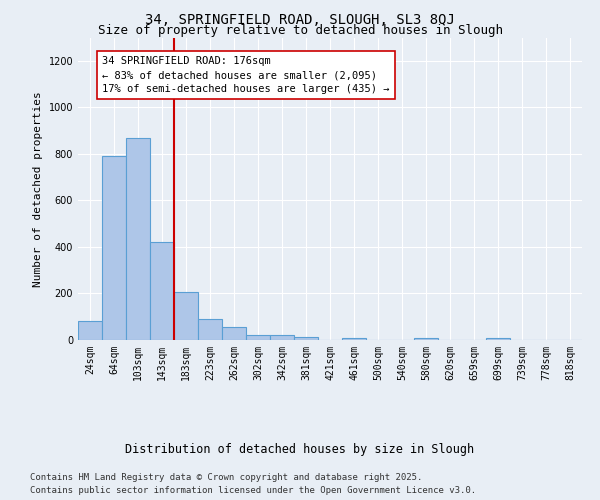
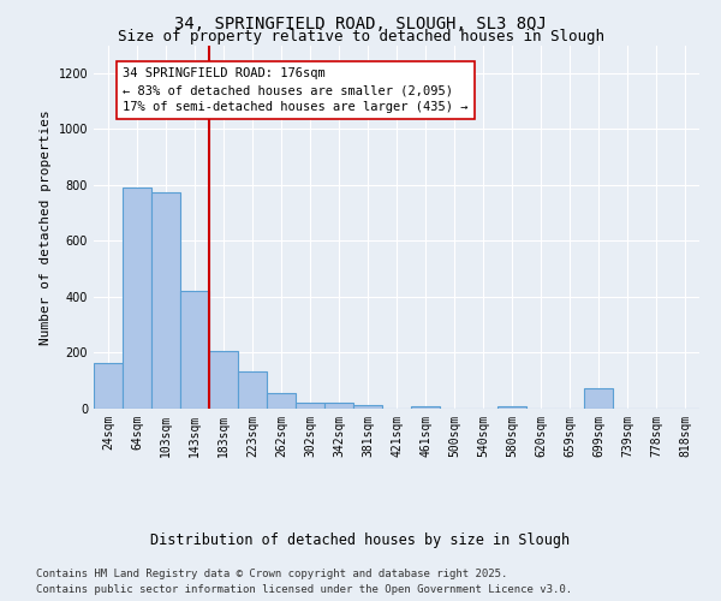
24sqm: 80 -> 165
103sqm: 870 -> 775
223sqm: 90 -> 135
699sqm: 10 -> 75
